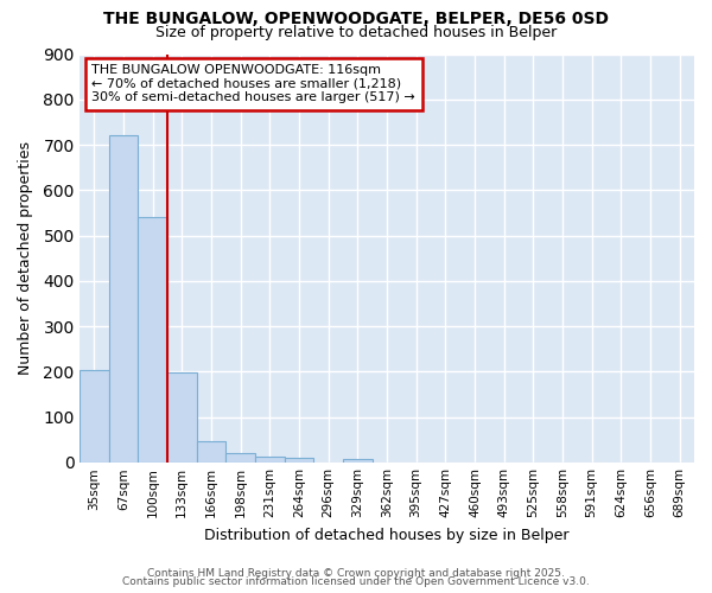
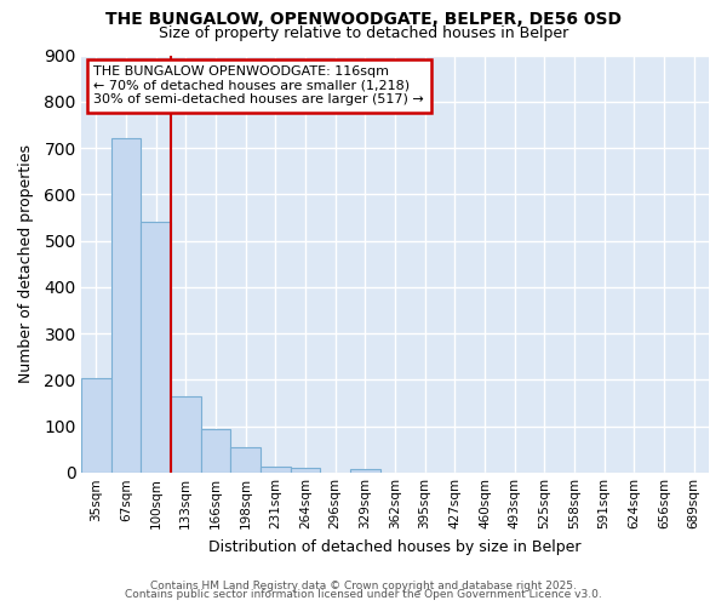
133sqm: 197 -> 165
166sqm: 47 -> 95
198sqm: 20 -> 55
